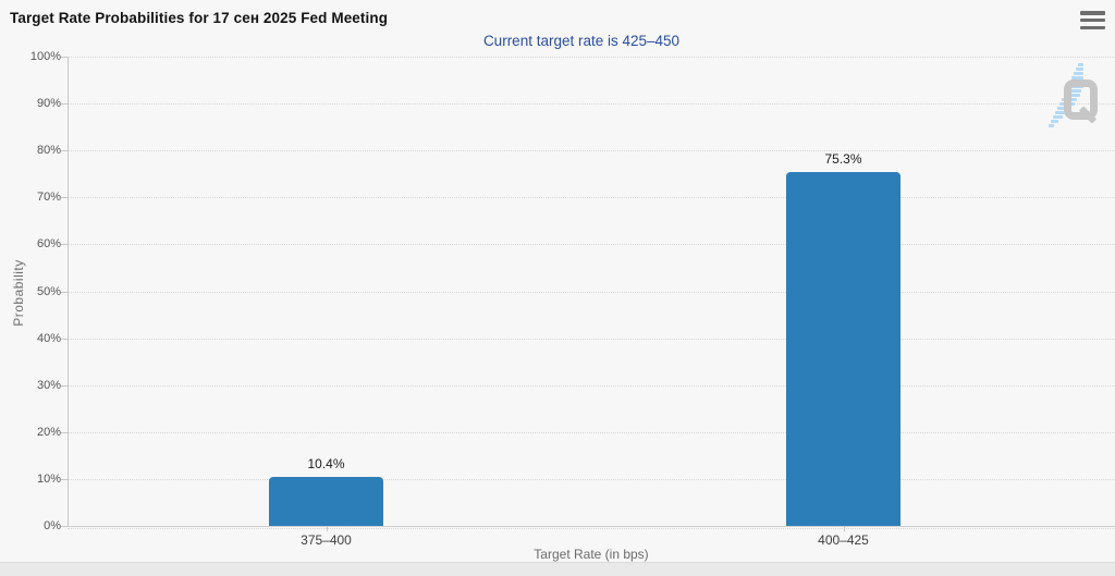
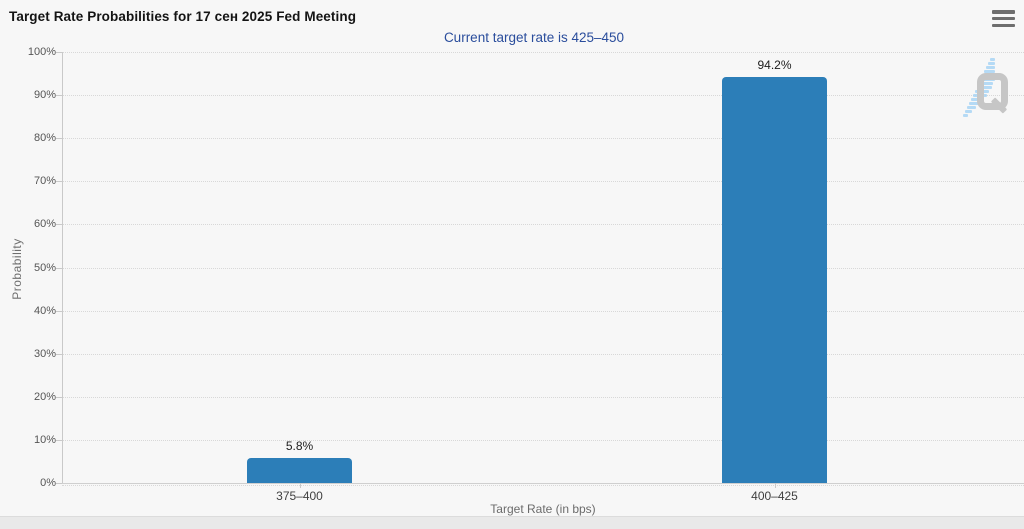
375–400: 10.4% -> 5.8%
400–425: 75.3% -> 94.2%
